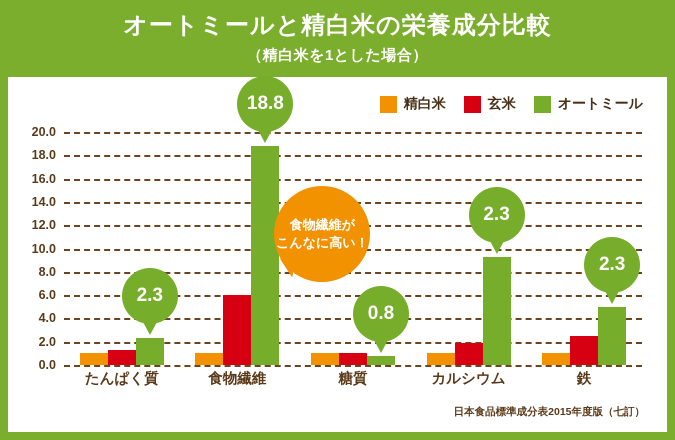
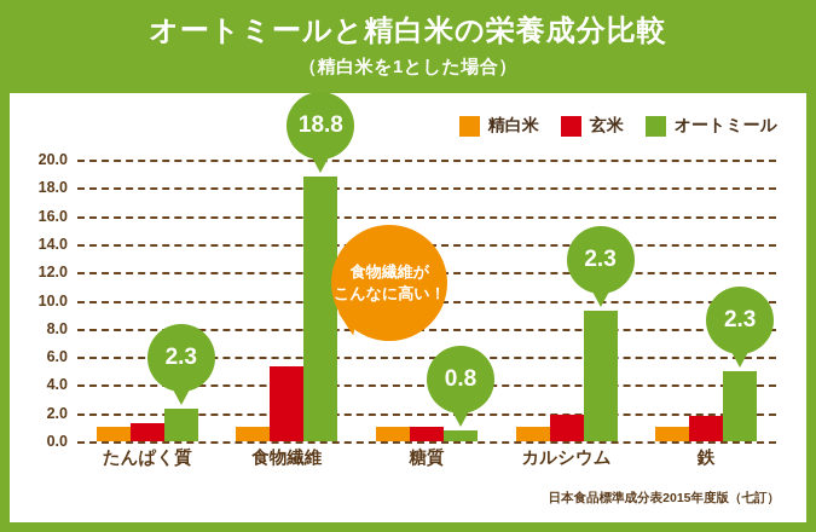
玄米/食物繊維: 6.0 -> 5.3
玄米/鉄: 2.5 -> 1.8
